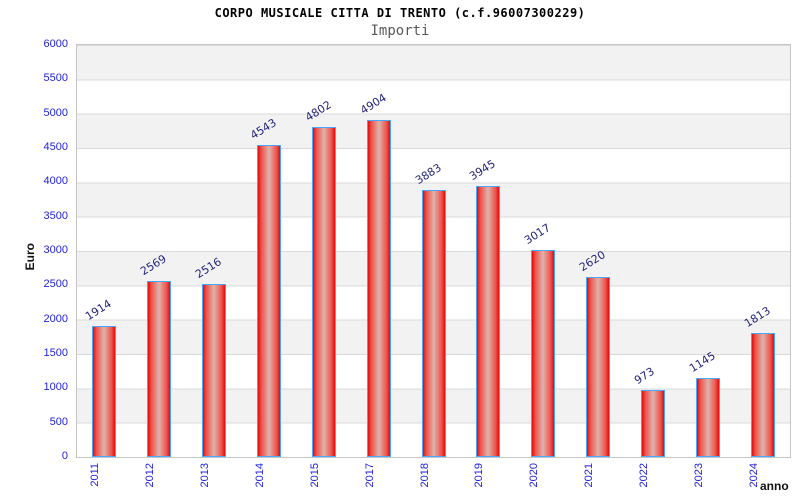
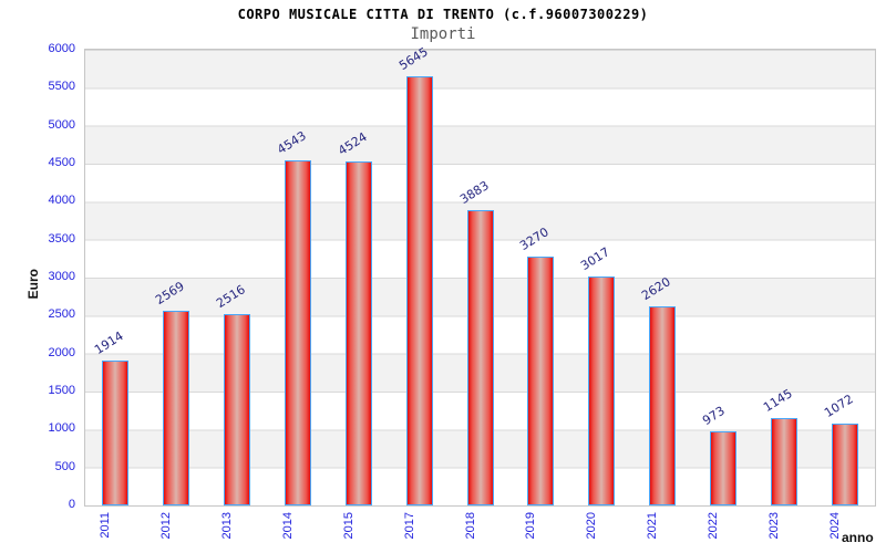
2015: 4802 -> 4524
2017: 4904 -> 5645
2019: 3945 -> 3270
2024: 1813 -> 1072
